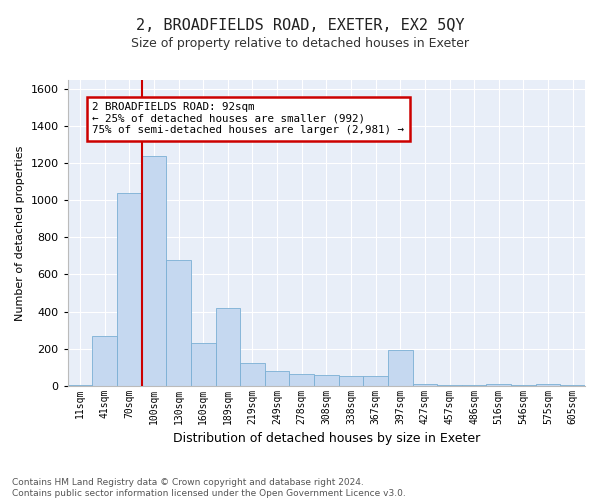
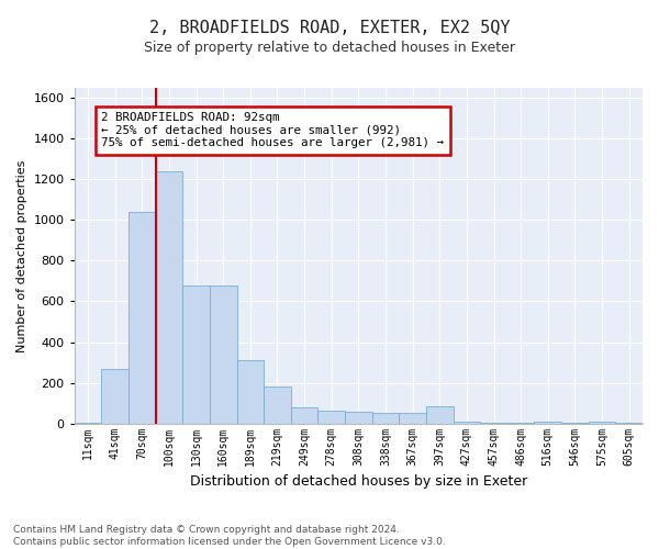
160sqm: 230 -> 680
189sqm: 420 -> 310
219sqm: 120 -> 180
397sqm: 190 -> 80
